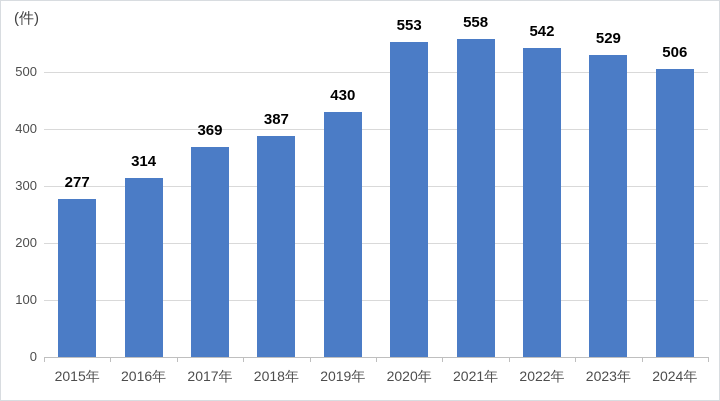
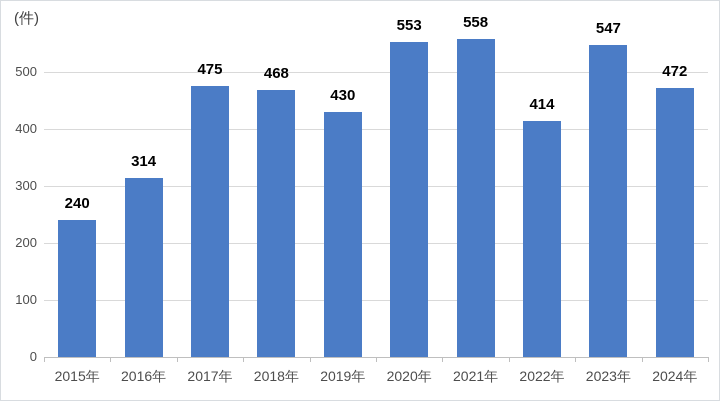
2015年: 277 -> 240
2017年: 369 -> 475
2018年: 387 -> 468
2022年: 542 -> 414
2023年: 529 -> 547
2024年: 506 -> 472
